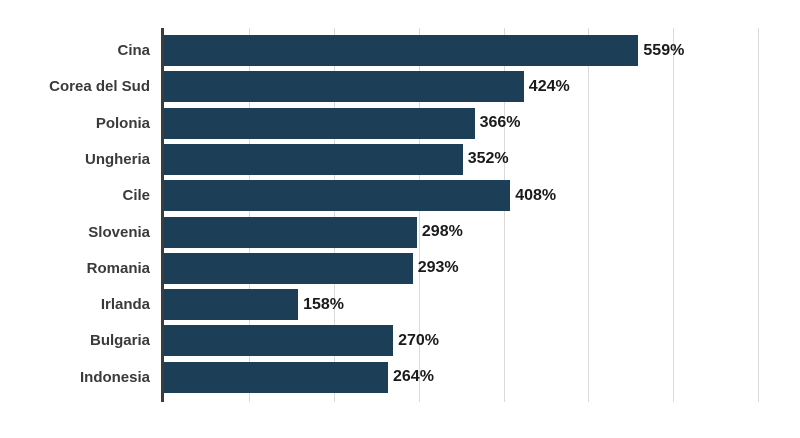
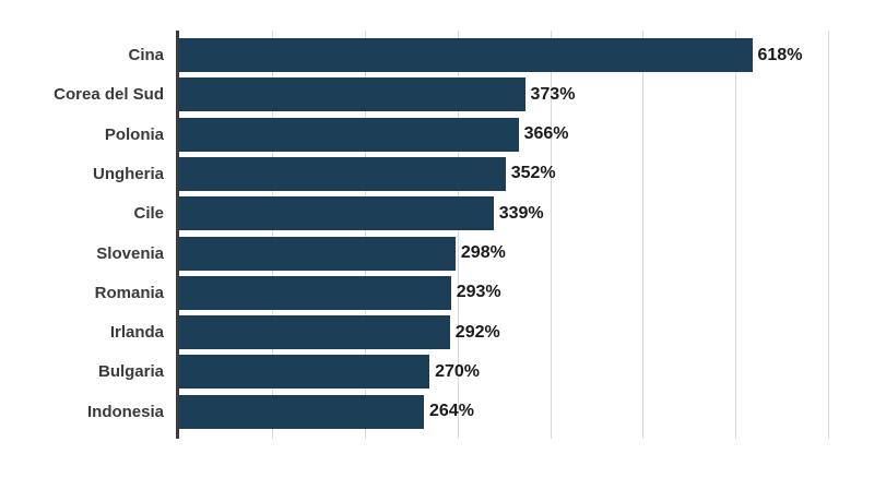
Cina: 559% -> 618%
Corea del Sud: 424% -> 373%
Cile: 408% -> 339%
Irlanda: 158% -> 292%
